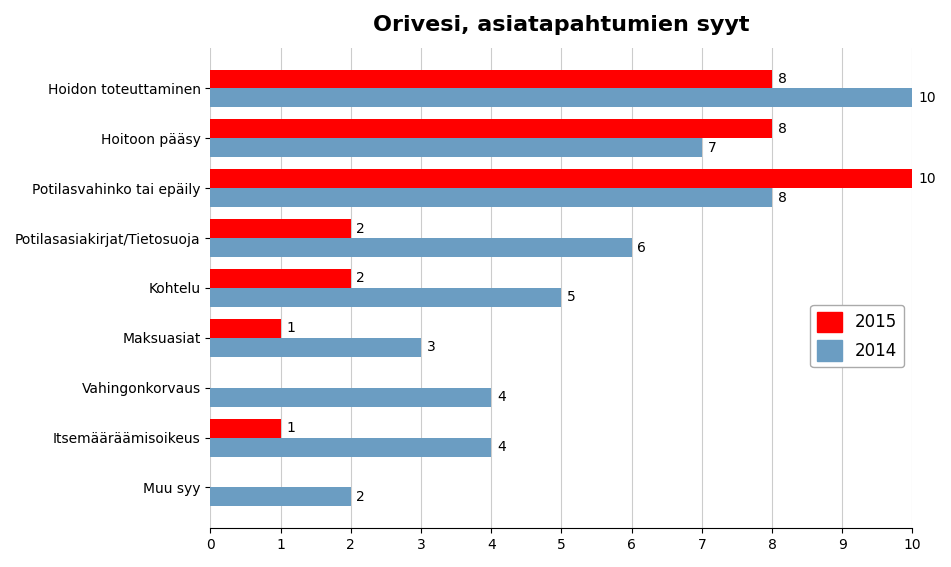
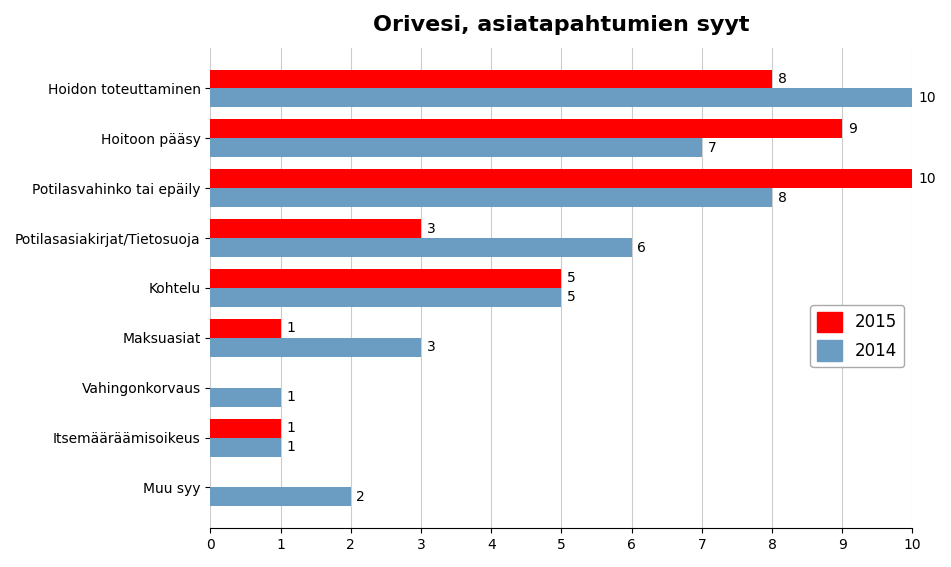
2015/Hoitoon pääsy: 8 -> 9
2015/Potilasasiakirjat/Tietosuoja: 2 -> 3
2015/Kohtelu: 2 -> 5
2014/Vahingonkorvaus: 4 -> 1
2014/Itsemääräämisoikeus: 4 -> 1
